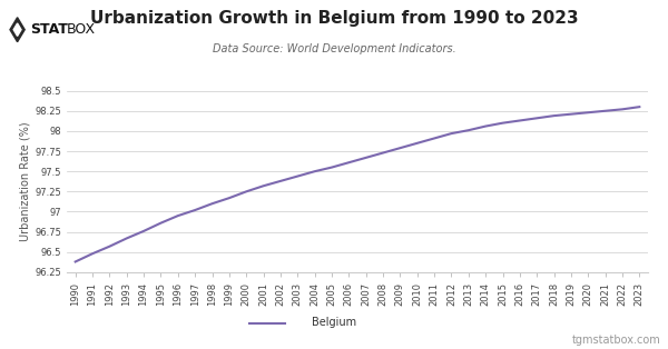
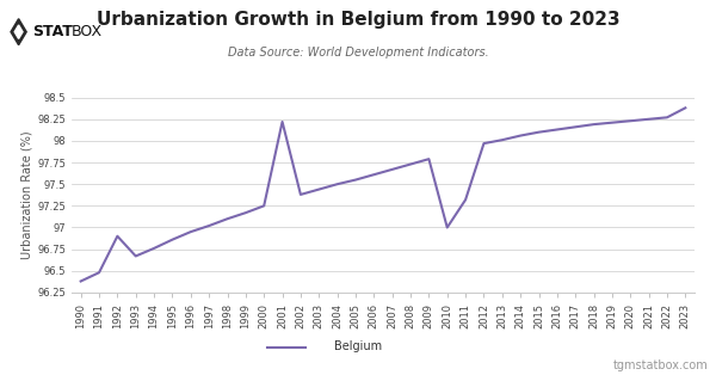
1992: 96.57 -> 96.90
2001: 97.32 -> 98.22
2010: 97.85 -> 97.00
2011: 97.91 -> 97.32
2023: 98.30 -> 98.38
